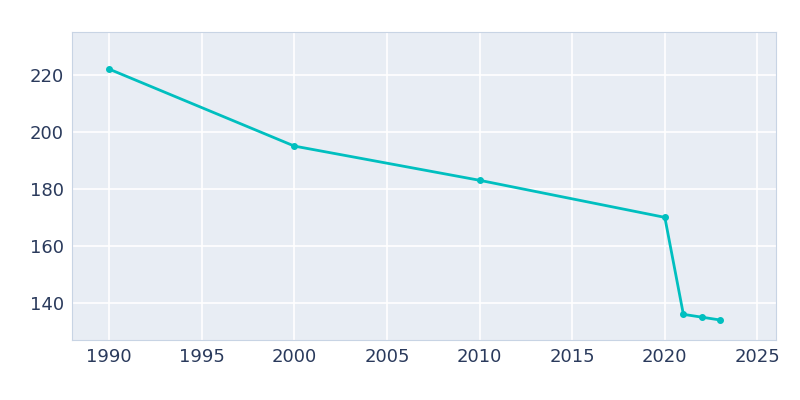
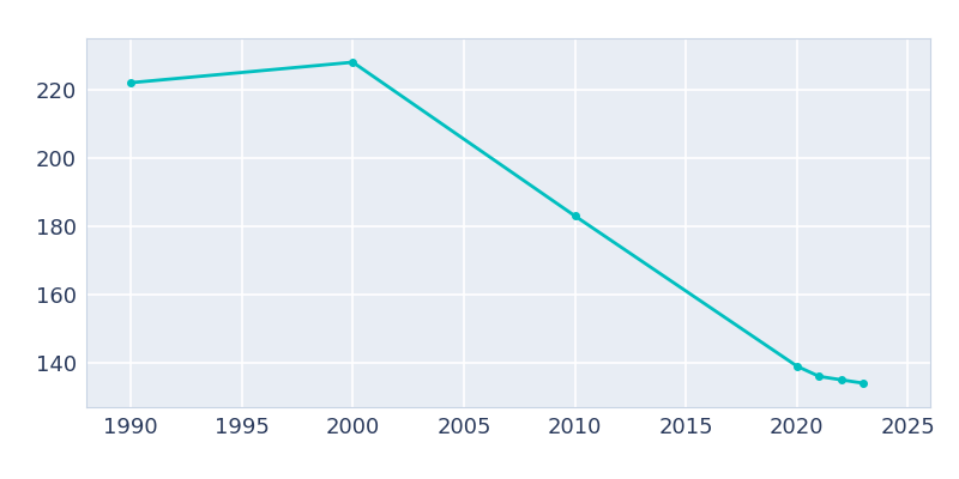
2000: 195 -> 228
2020: 170 -> 139
